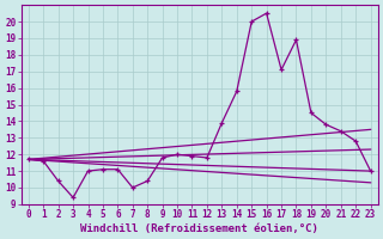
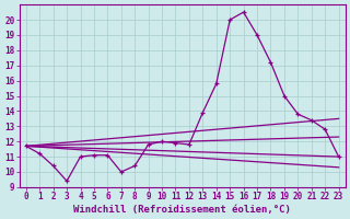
1: 11.6 -> 11.2
17: 17.1 -> 19.0
18: 18.9 -> 17.2
19: 14.5 -> 15.0
